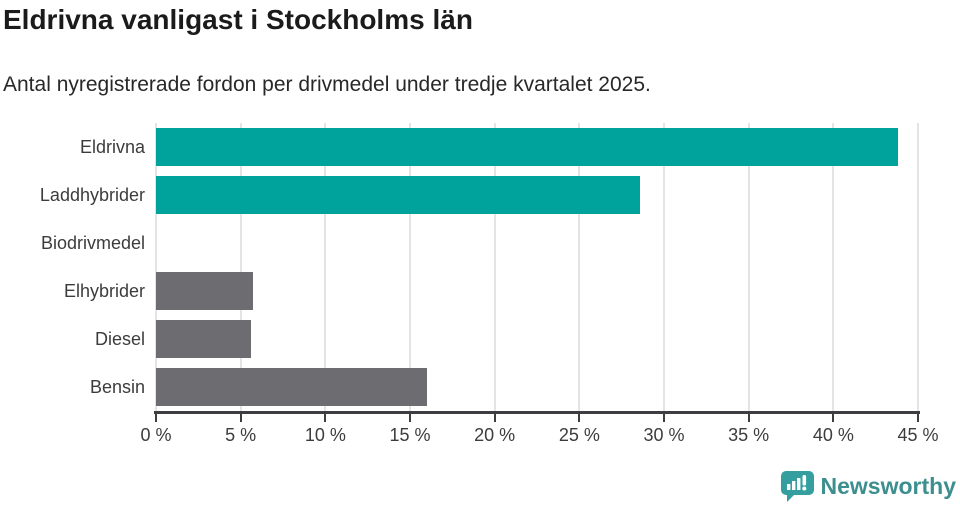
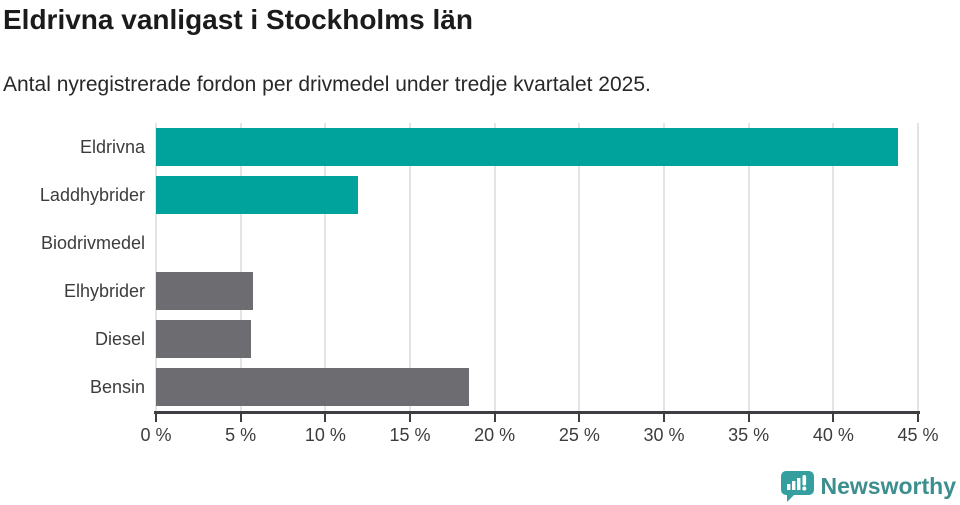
Laddhybrider: 28.6% -> 11.9%
Bensin: 16.0% -> 18.5%
